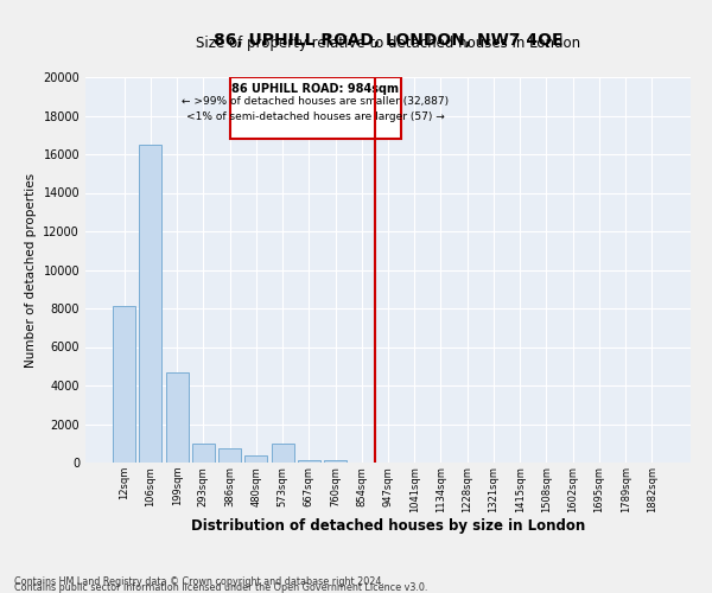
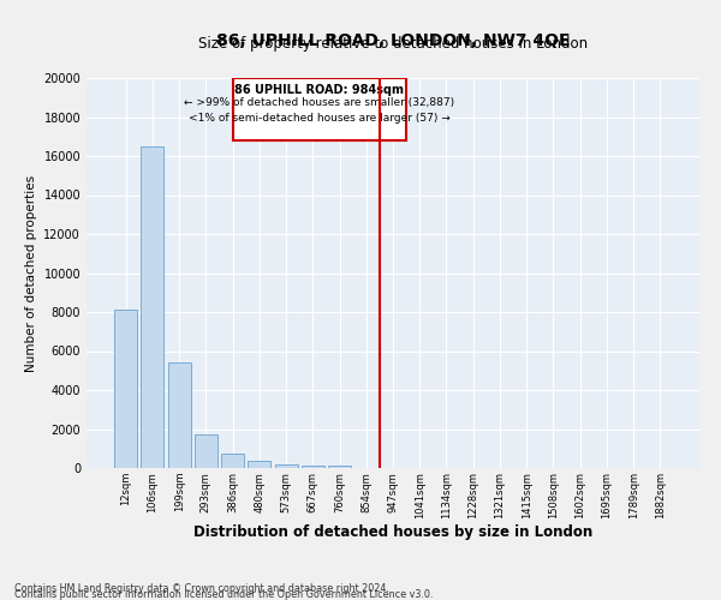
199sqm: 4700 -> 5400
293sqm: 1000 -> 1800
573sqm: 1000 -> 200
